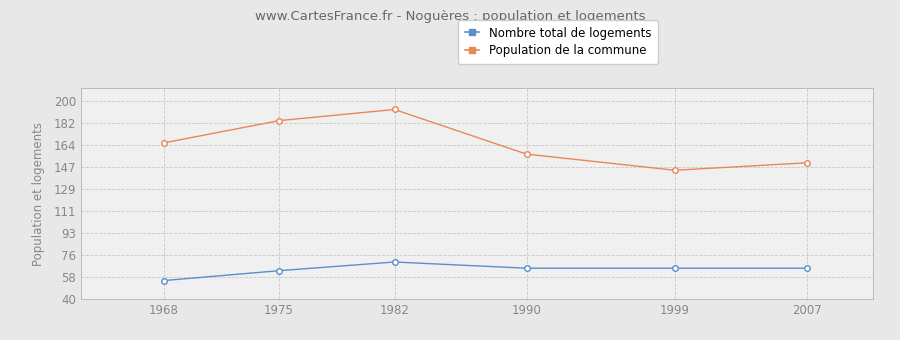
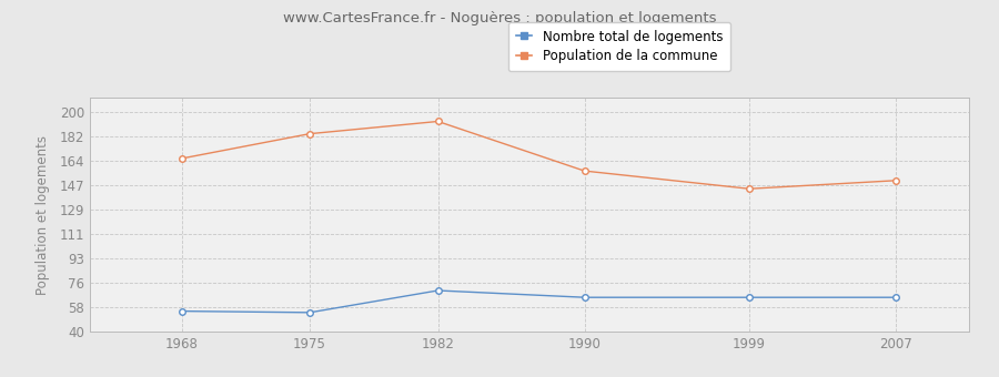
Nombre total de logements/1975: 63 -> 54
